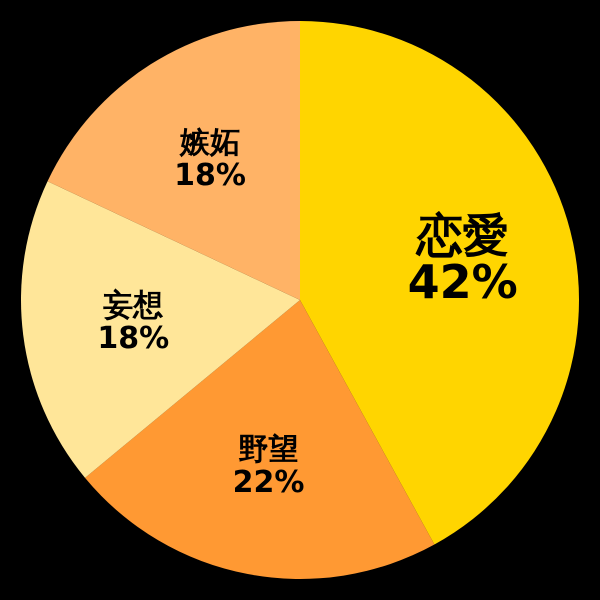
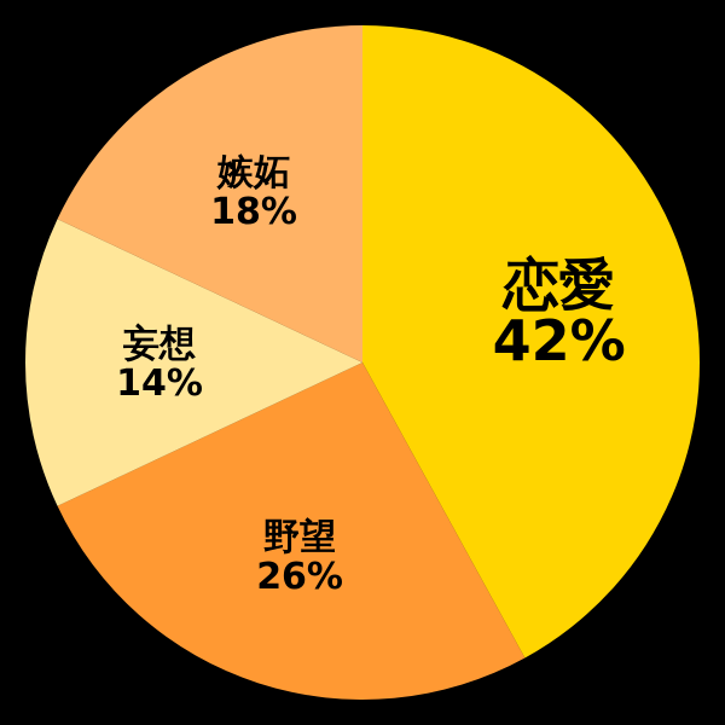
野望: 22% -> 26%
妄想: 18% -> 14%
